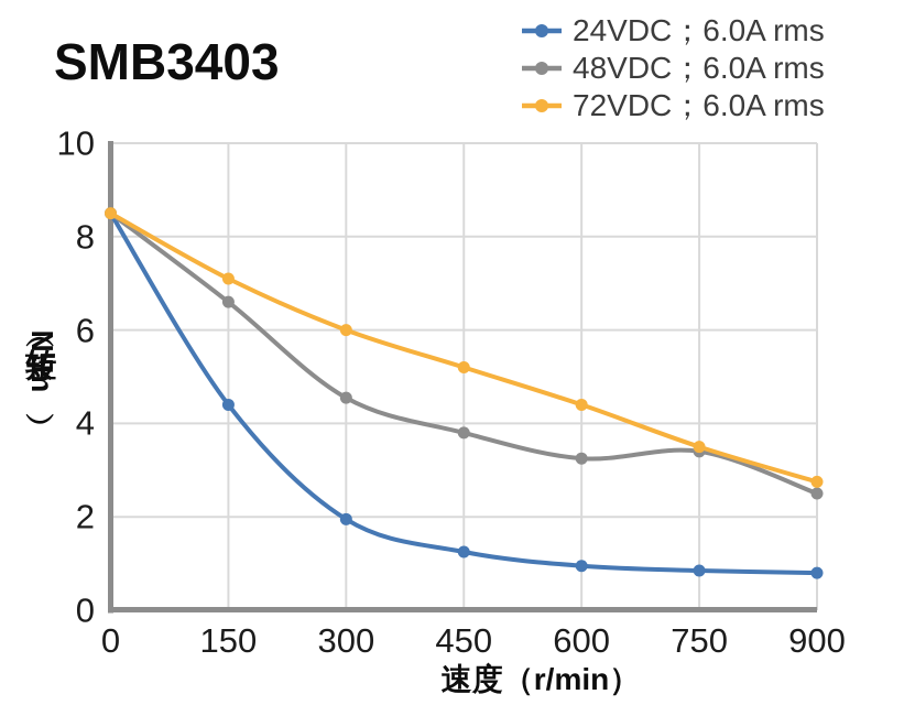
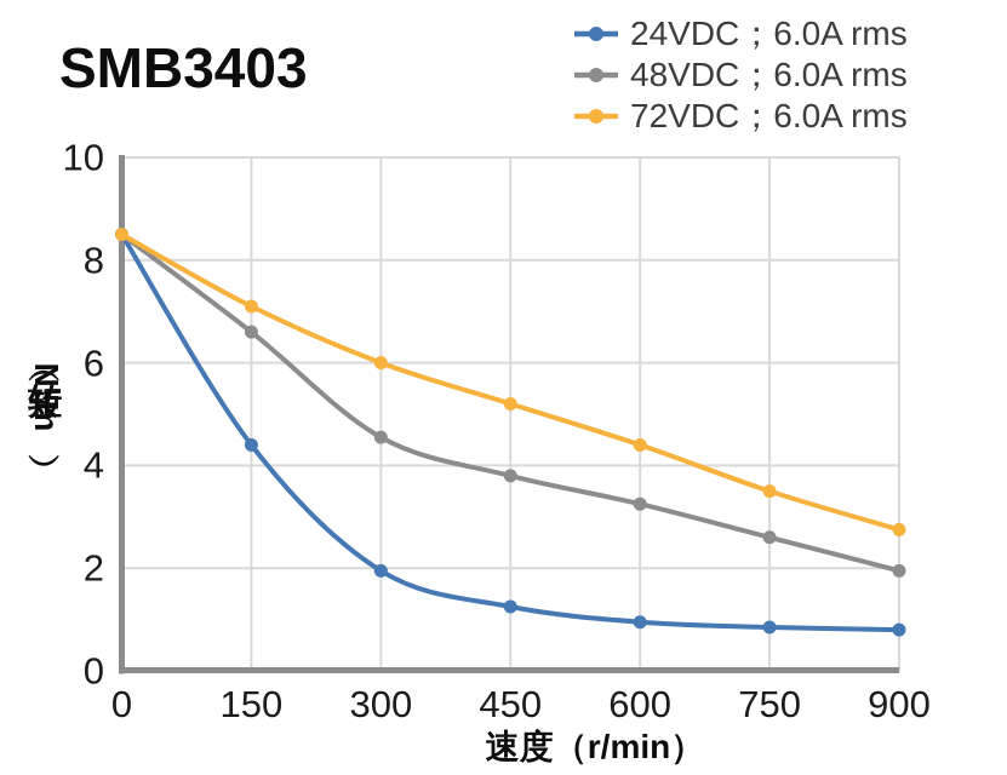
48VDC；6.0A rms/750: 3.4 -> 2.6
48VDC；6.0A rms/900: 2.5 -> 1.9
